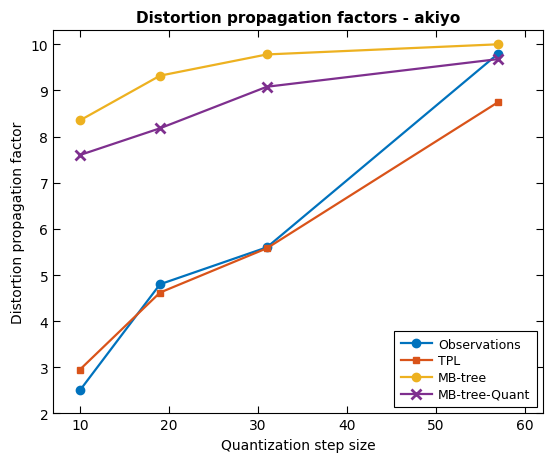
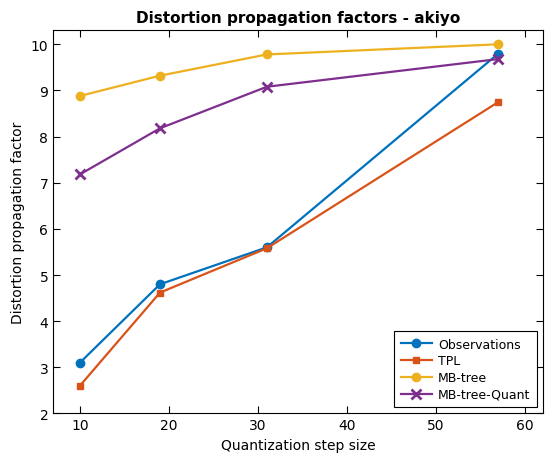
Observations/10: 2.5 -> 3.1
TPL/10: 2.95 -> 2.60
MB-tree/10: 8.35 -> 8.88
MB-tree-Quant/10: 7.60 -> 7.18
